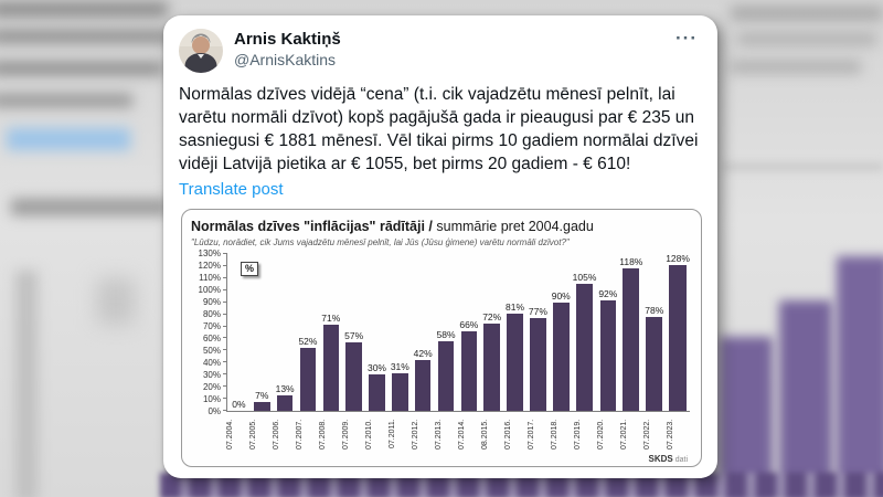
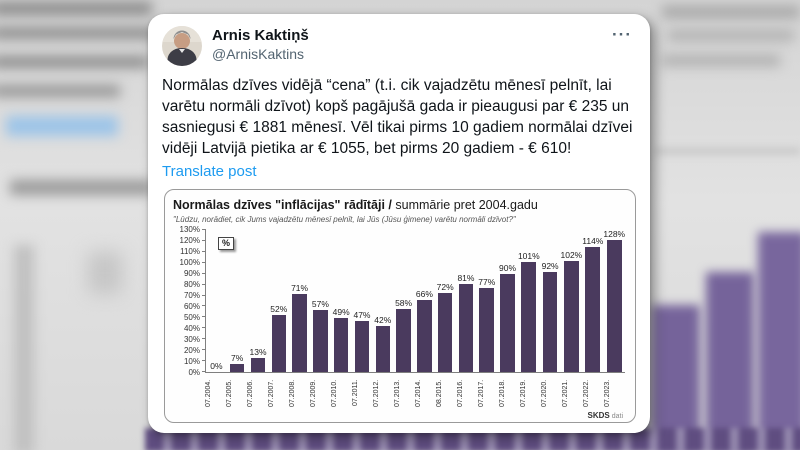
07.2010.: 30% -> 49%
07.2011.: 31% -> 47%
07.2019.: 105% -> 101%
07.2021.: 118% -> 102%
07.2022.: 78% -> 114%
